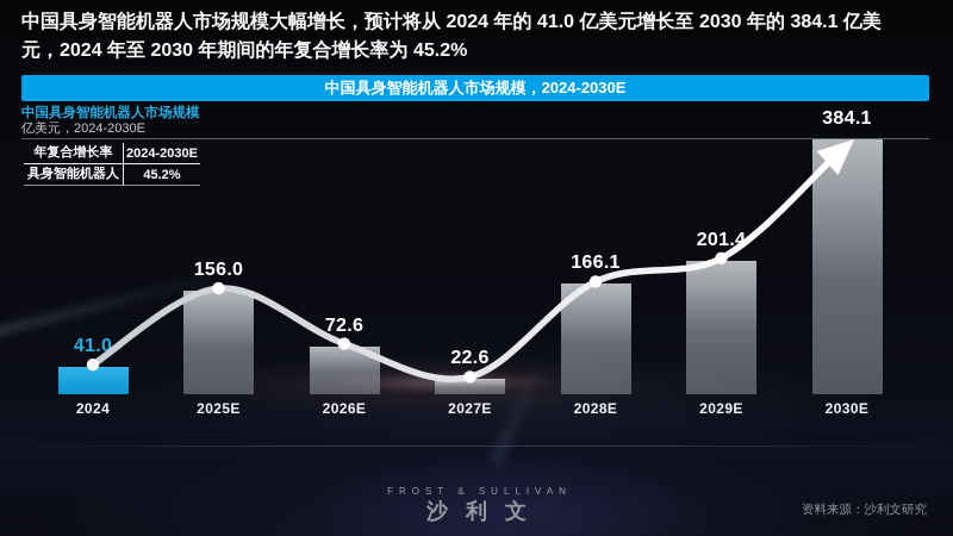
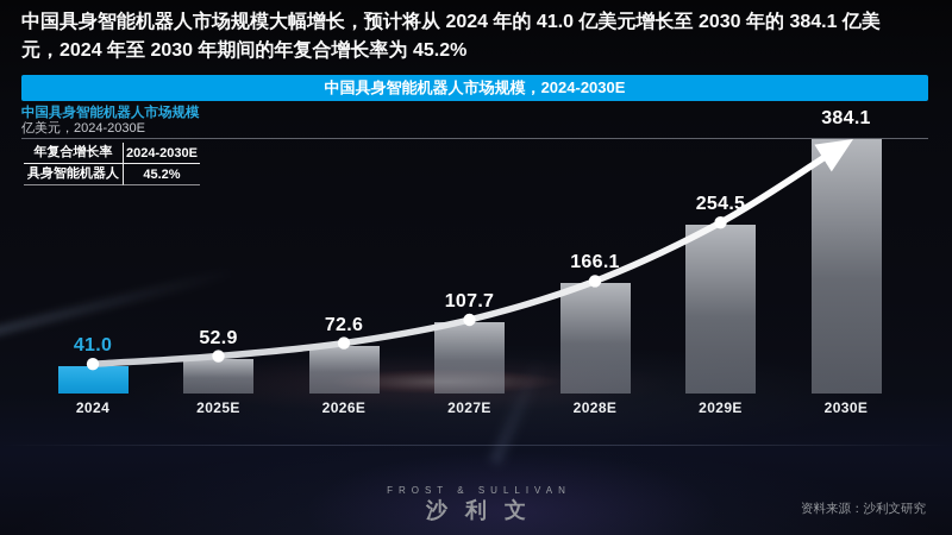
2025E: 156.0 -> 52.9
2027E: 22.6 -> 107.7
2029E: 201.4 -> 254.5
